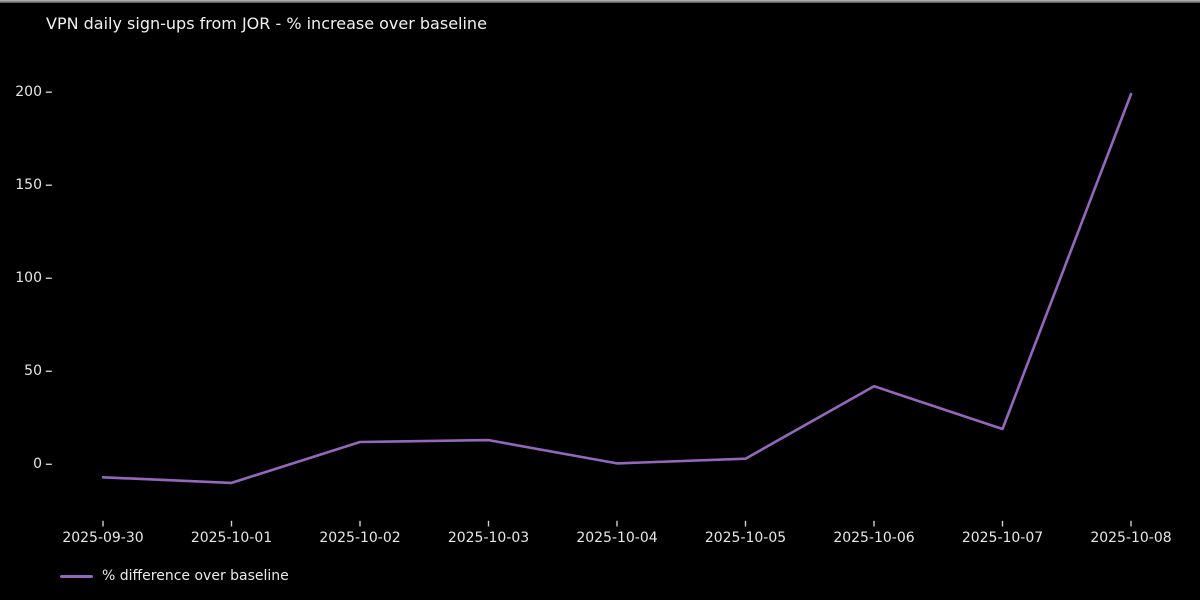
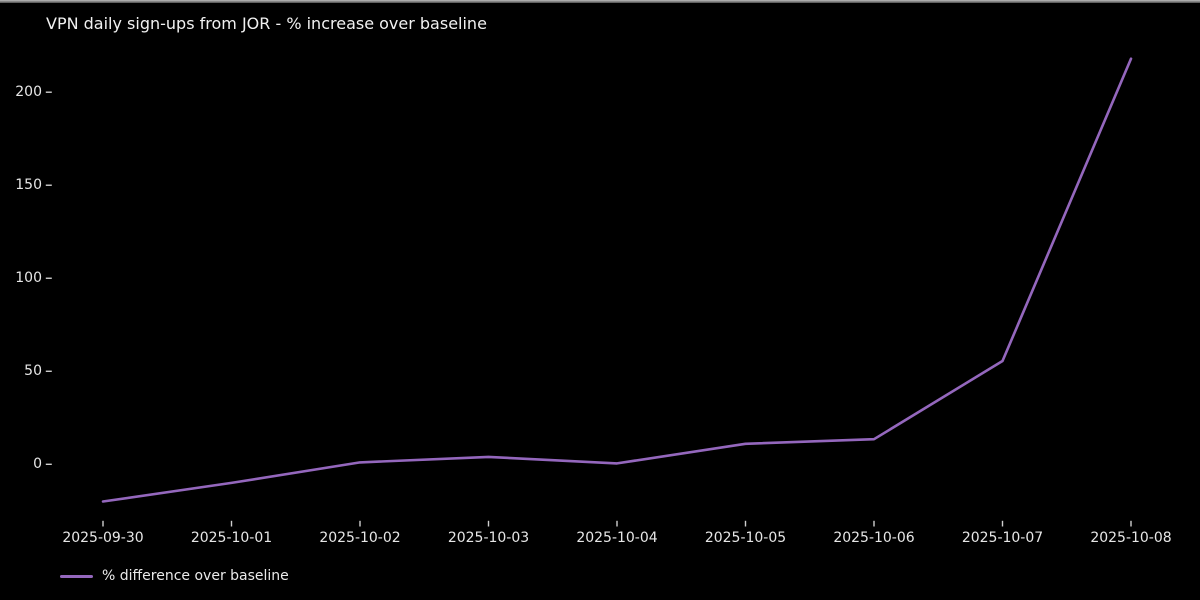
2025-09-30: -7 -> -20
2025-10-02: 12 -> 1
2025-10-03: 13 -> 4
2025-10-05: 3 -> 11
2025-10-06: 42 -> 14
2025-10-07: 19 -> 56
2025-10-08: 199 -> 218
